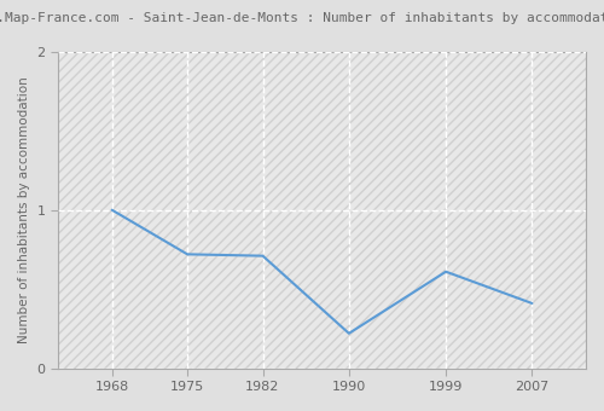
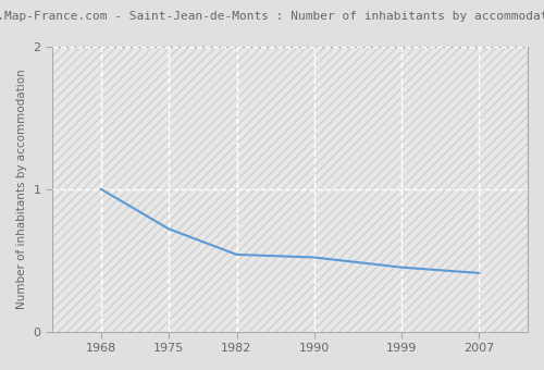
1982: 0.71 -> 0.54
1990: 0.22 -> 0.52
1999: 0.61 -> 0.45
